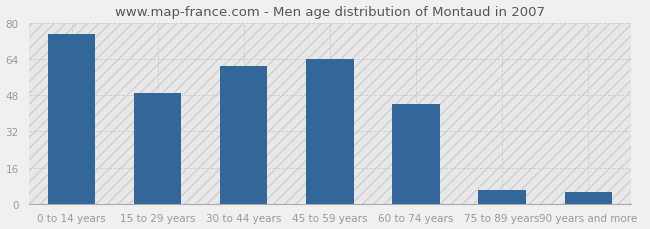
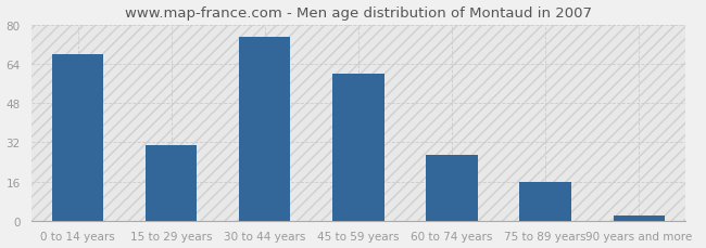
0 to 14 years: 75 -> 68
15 to 29 years: 49 -> 31
30 to 44 years: 61 -> 75
45 to 59 years: 64 -> 60
60 to 74 years: 44 -> 27
75 to 89 years: 6 -> 16
90 years and more: 5 -> 2
